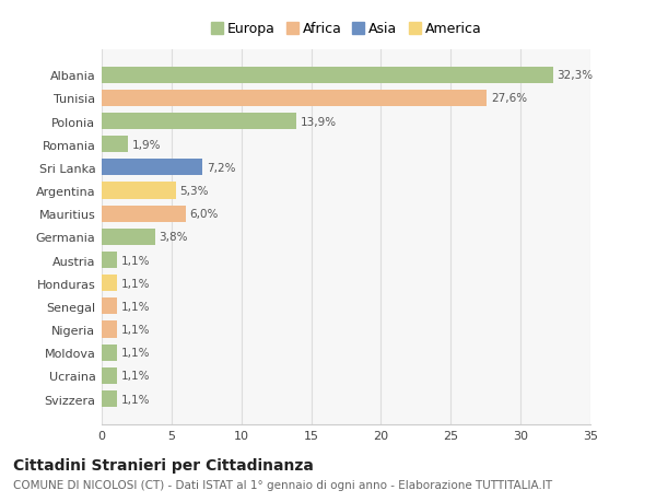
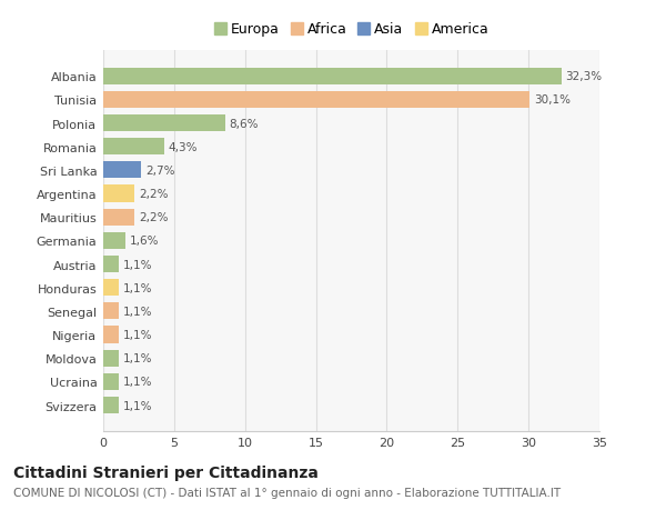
Tunisia: 27,6% -> 30,1%
Polonia: 13,9% -> 8,6%
Romania: 1,9% -> 4,3%
Sri Lanka: 7,2% -> 2,7%
Argentina: 5,3% -> 2,2%
Mauritius: 6,0% -> 2,2%
Germania: 3,8% -> 1,6%
